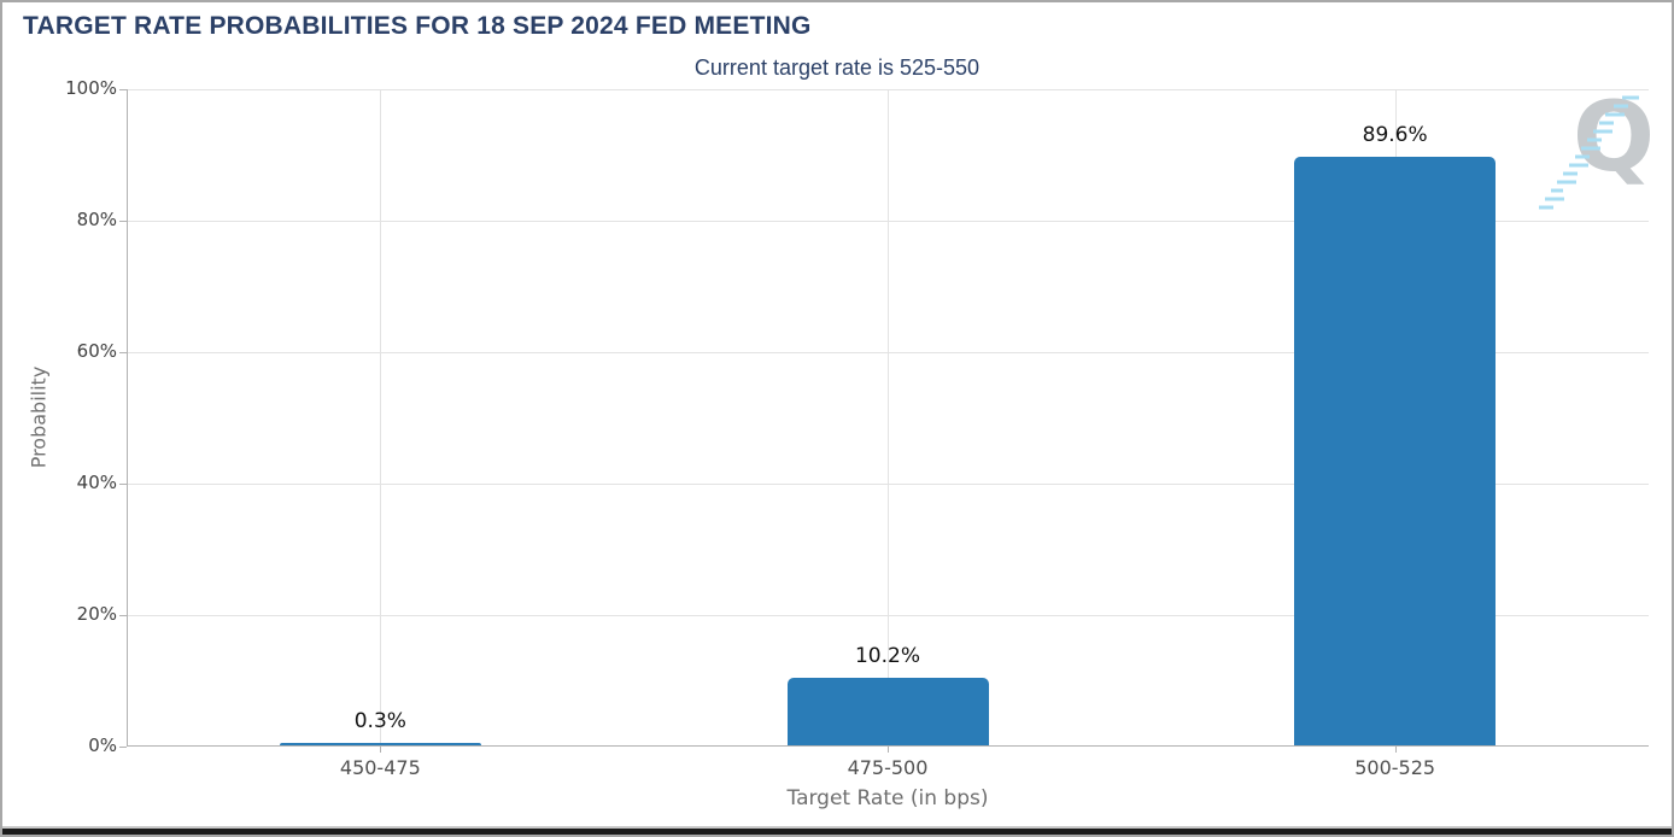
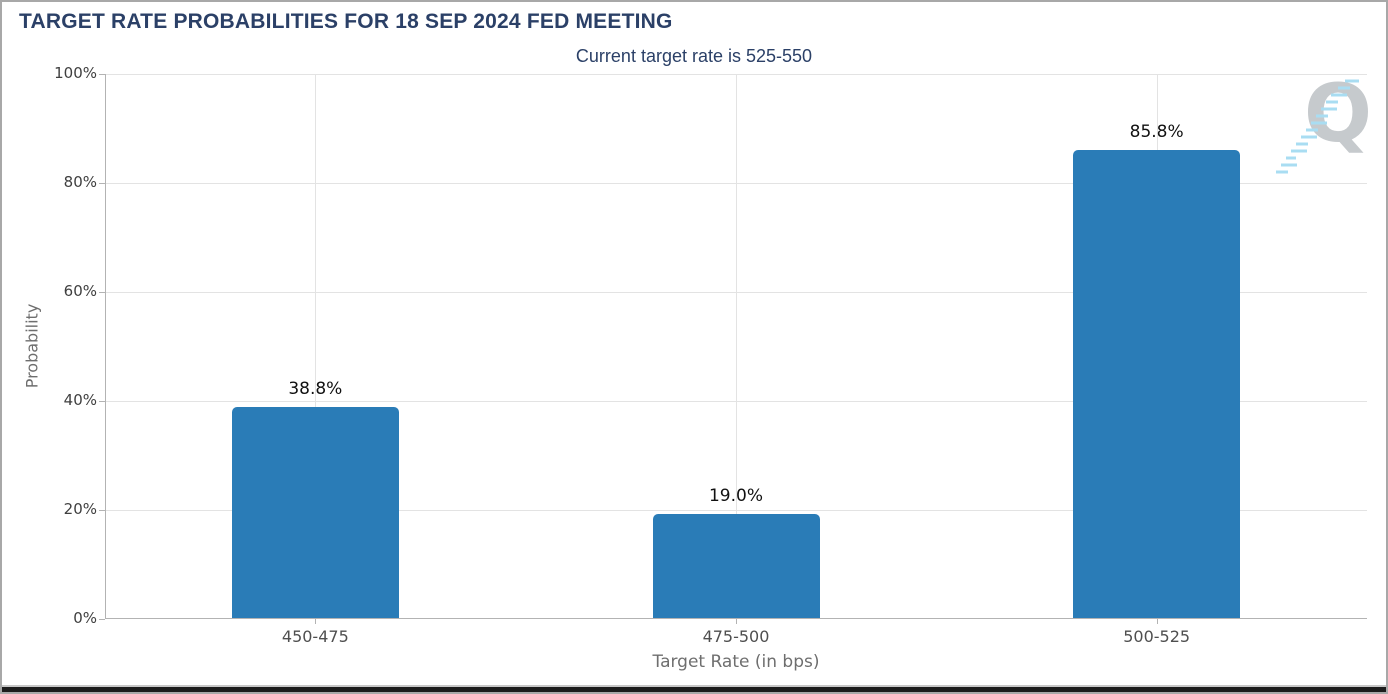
450-475: 0.3% -> 38.8%
475-500: 10.2% -> 19.0%
500-525: 89.6% -> 85.8%
